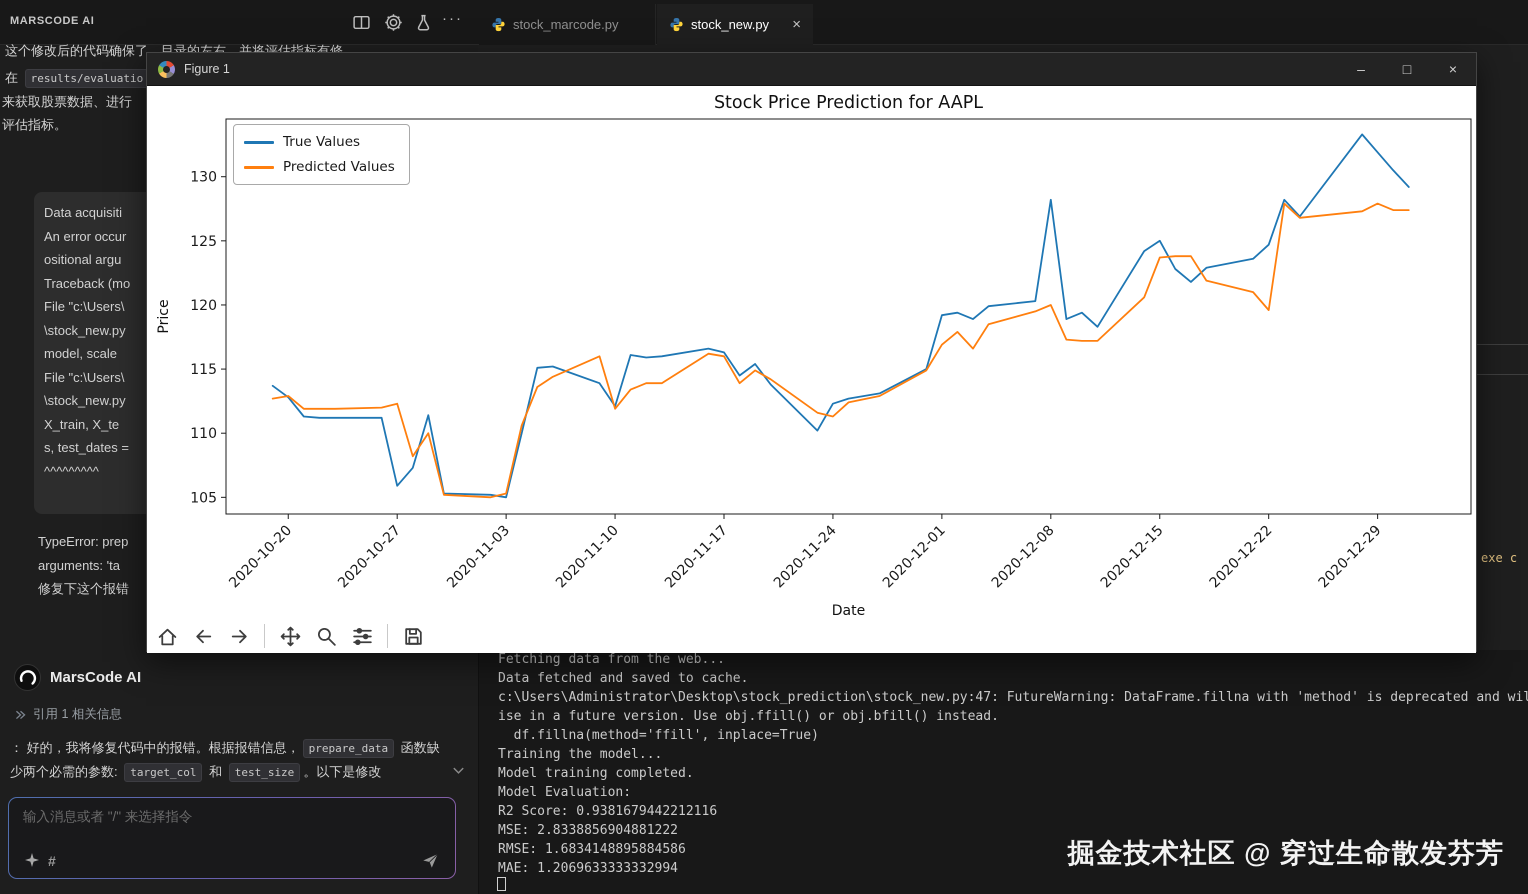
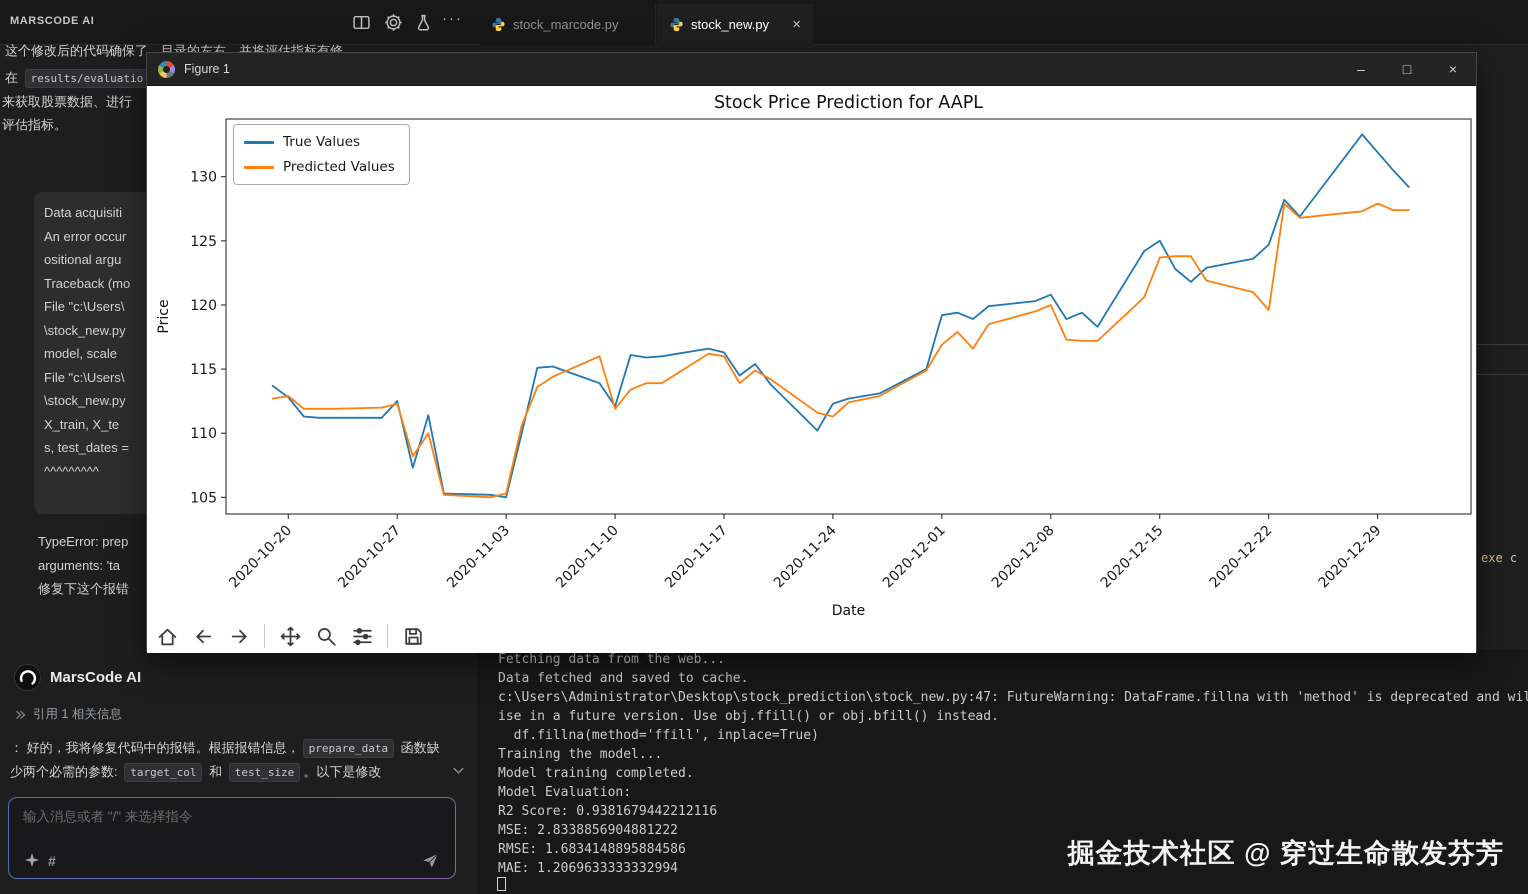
True Values/2020-10-27: 105.9 -> 112.5
True Values/2020-12-08: 128.2 -> 120.8
